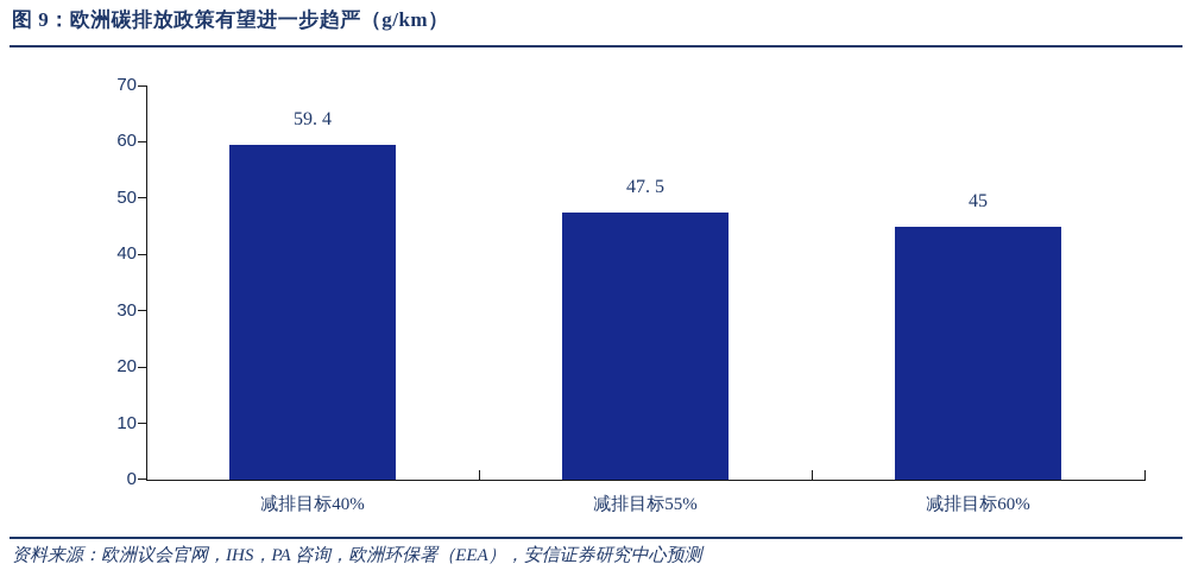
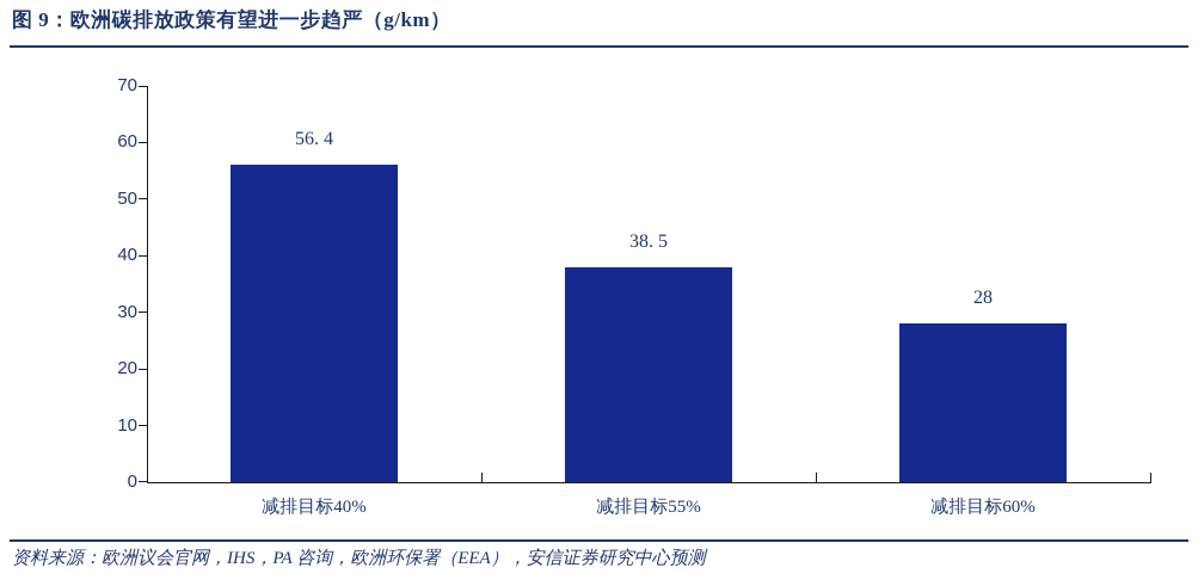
减排目标40%: 59 -> 56
减排目标55%: 47 -> 38
减排目标60%: 45 -> 28
